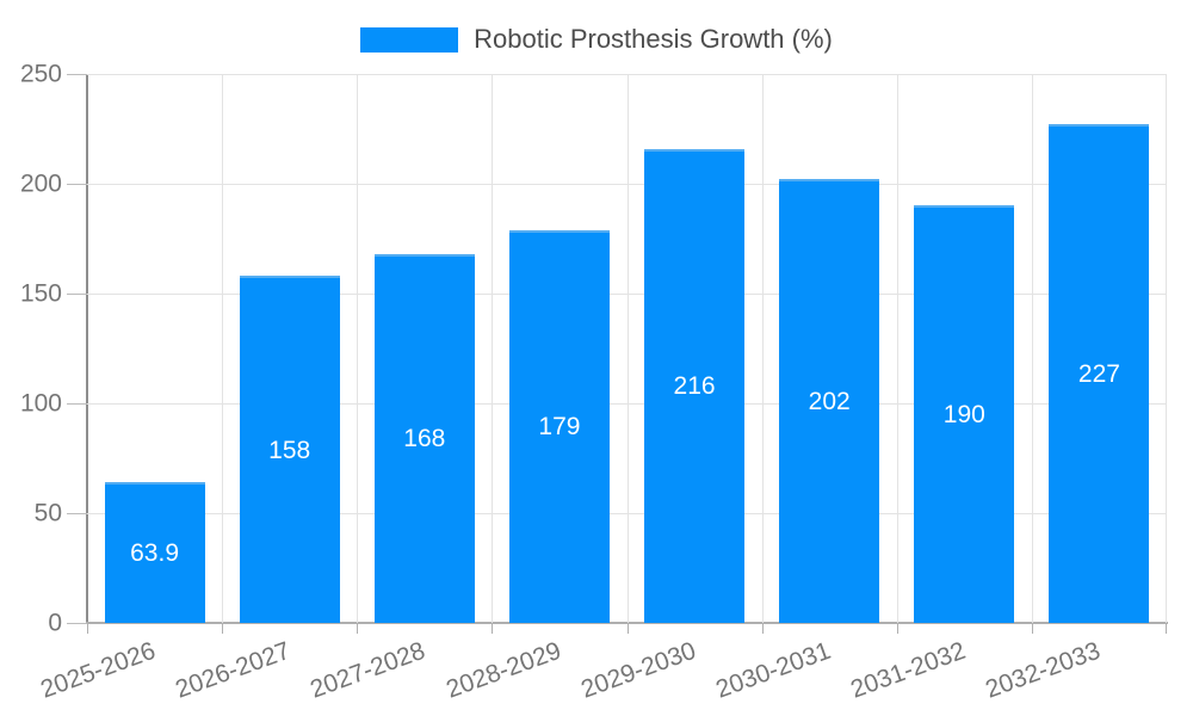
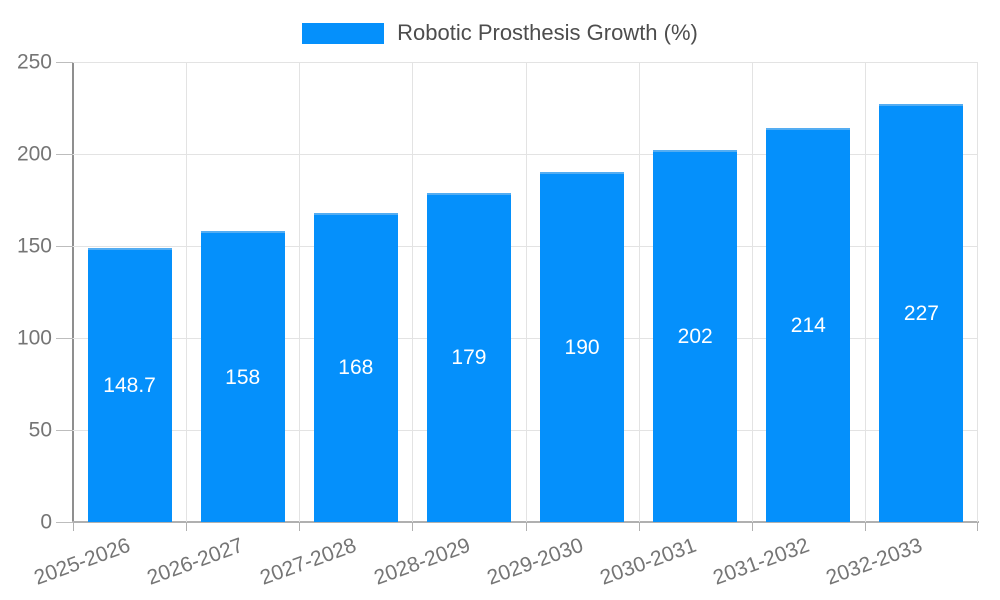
2025-2026: 63.9 -> 148.7
2029-2030: 216 -> 190
2031-2032: 190 -> 214
